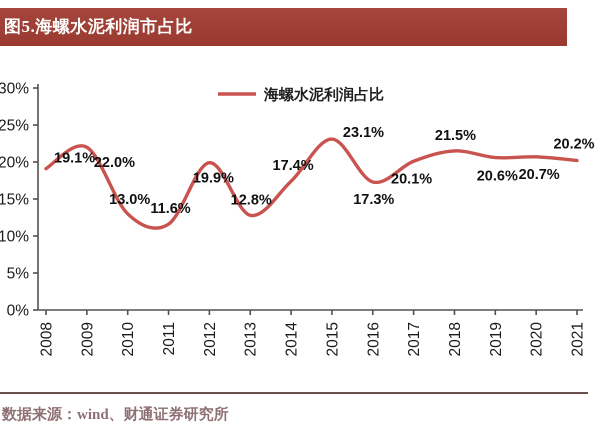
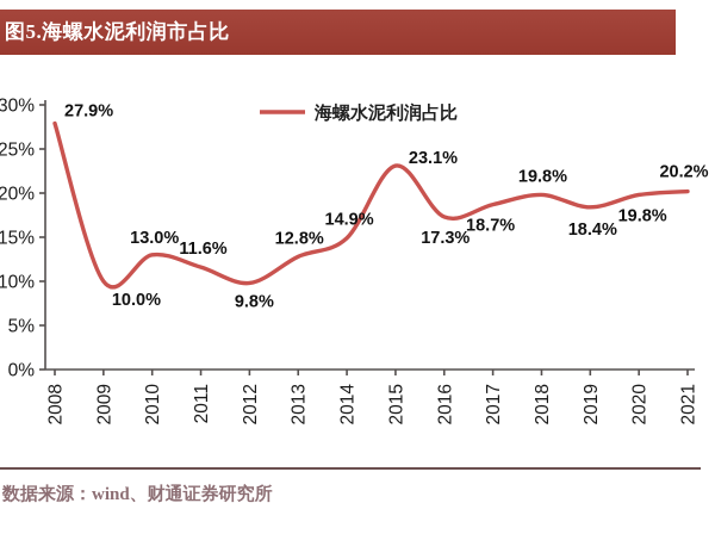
2008: 19.1% -> 27.9%
2009: 22.0% -> 10.0%
2012: 19.9% -> 9.8%
2014: 17.4% -> 14.9%
2017: 20.1% -> 18.7%
2018: 21.5% -> 19.8%
2019: 20.6% -> 18.4%
2020: 20.7% -> 19.8%
